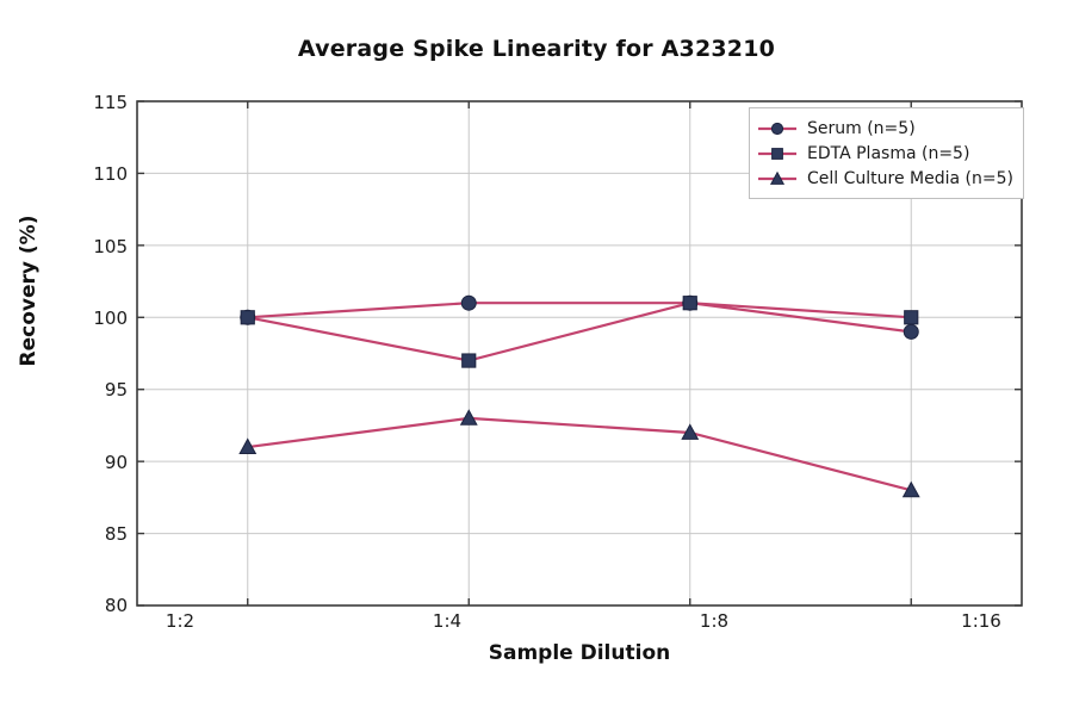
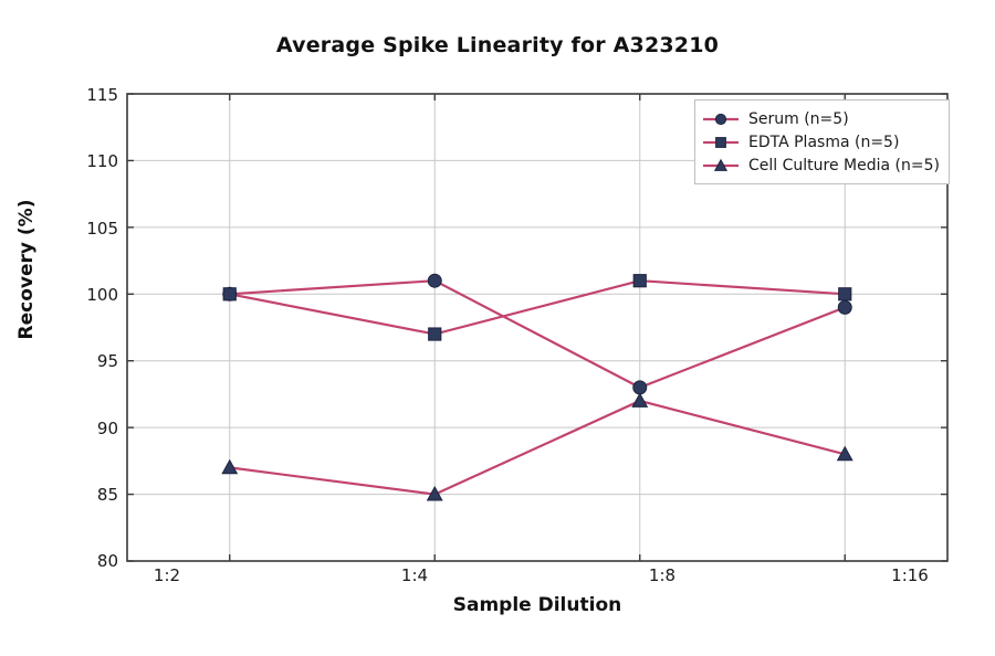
Cell Culture Media (n=5)/1:2: 91 -> 87
Cell Culture Media (n=5)/1:4: 93 -> 85
Serum (n=5)/1:8: 101 -> 93
